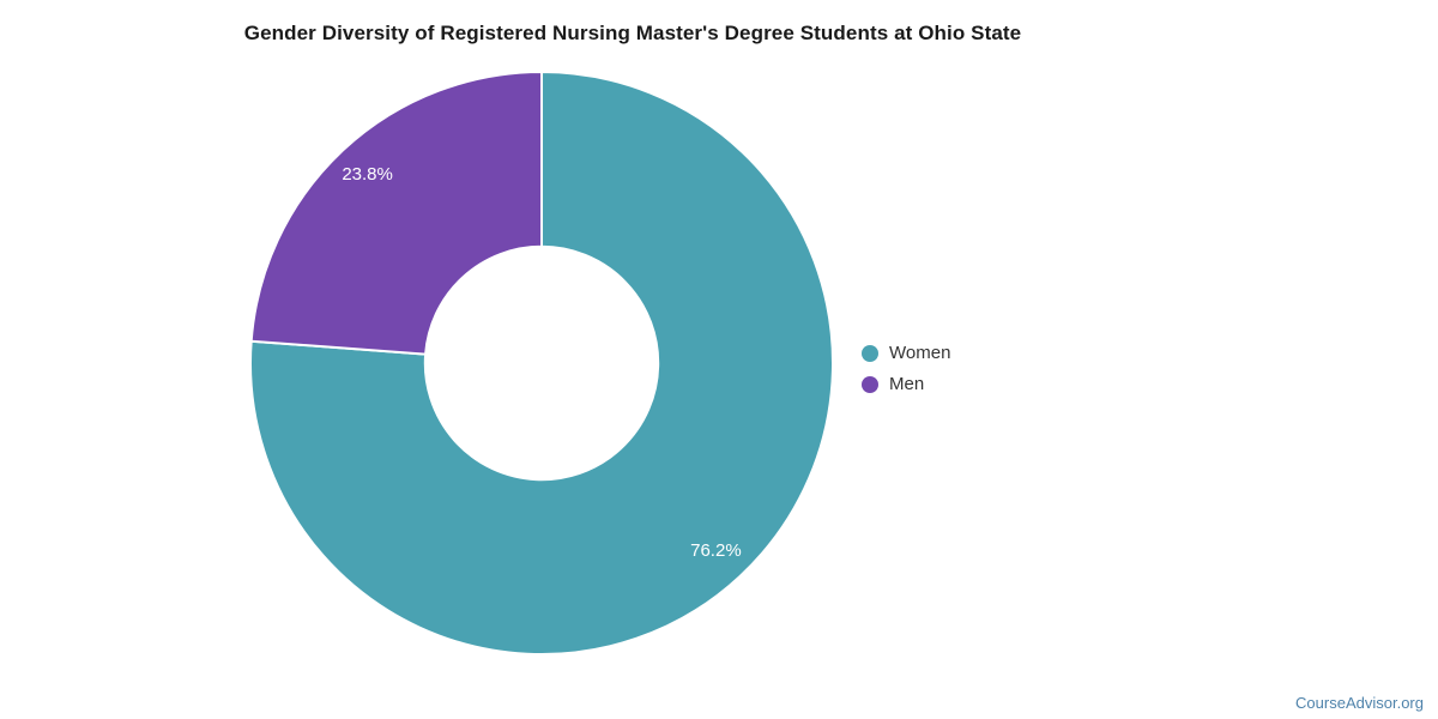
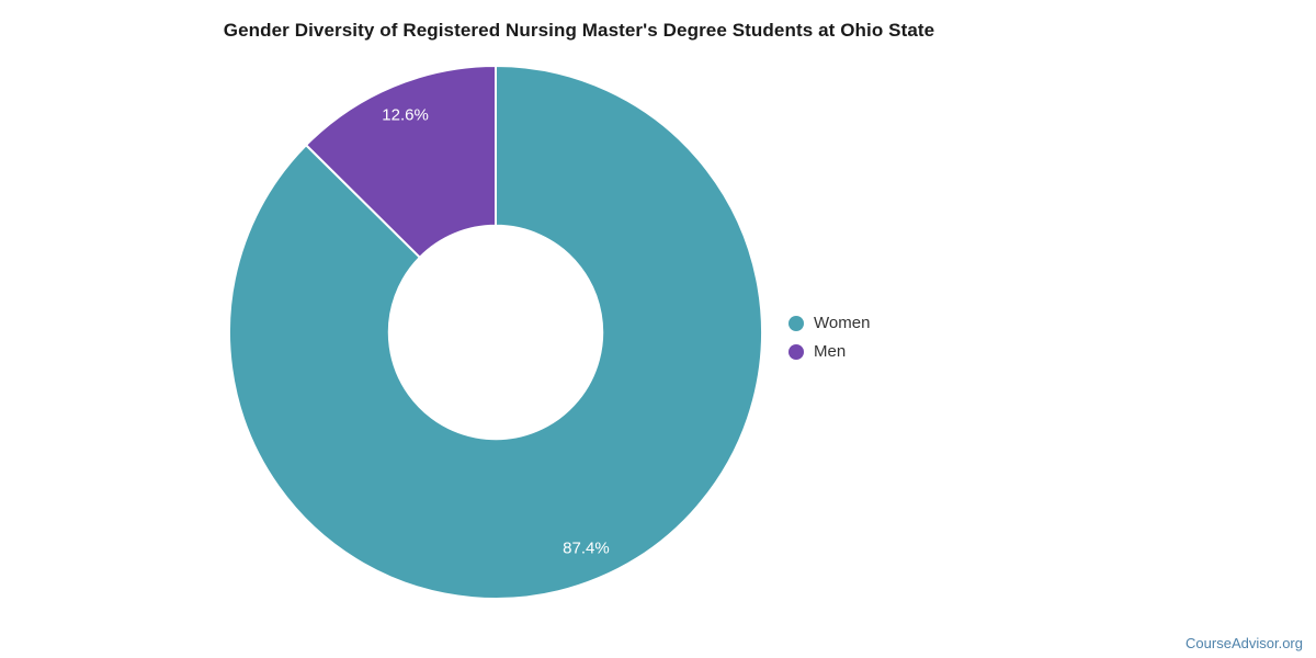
Women: 76.2% -> 87.4%
Men: 23.8% -> 12.6%
